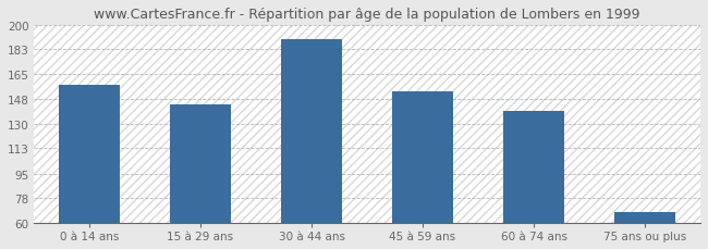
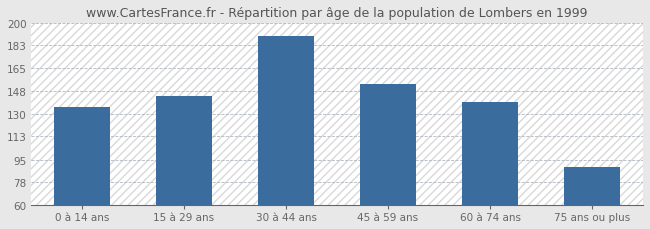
0 à 14 ans: 158 -> 135
75 ans ou plus: 68 -> 89
